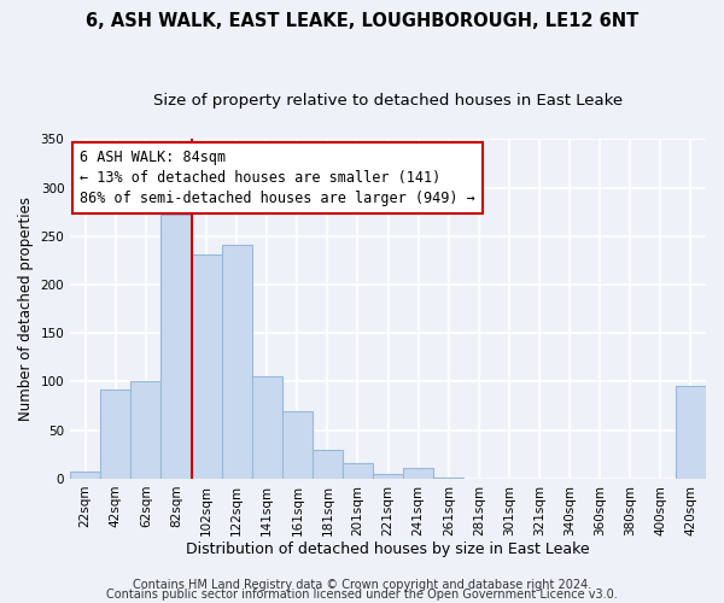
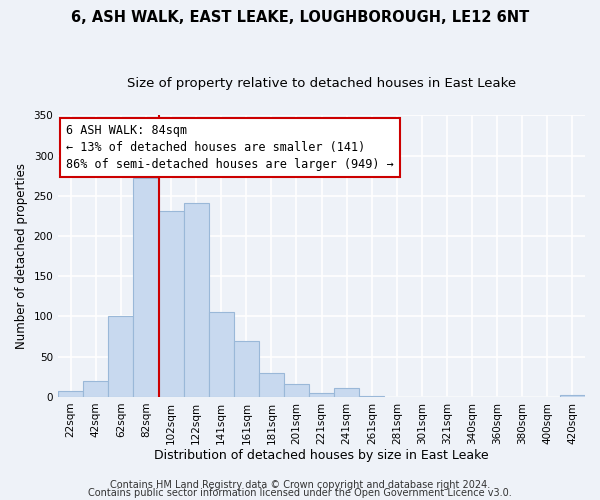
42sqm: 92 -> 20
420sqm: 96 -> 2
